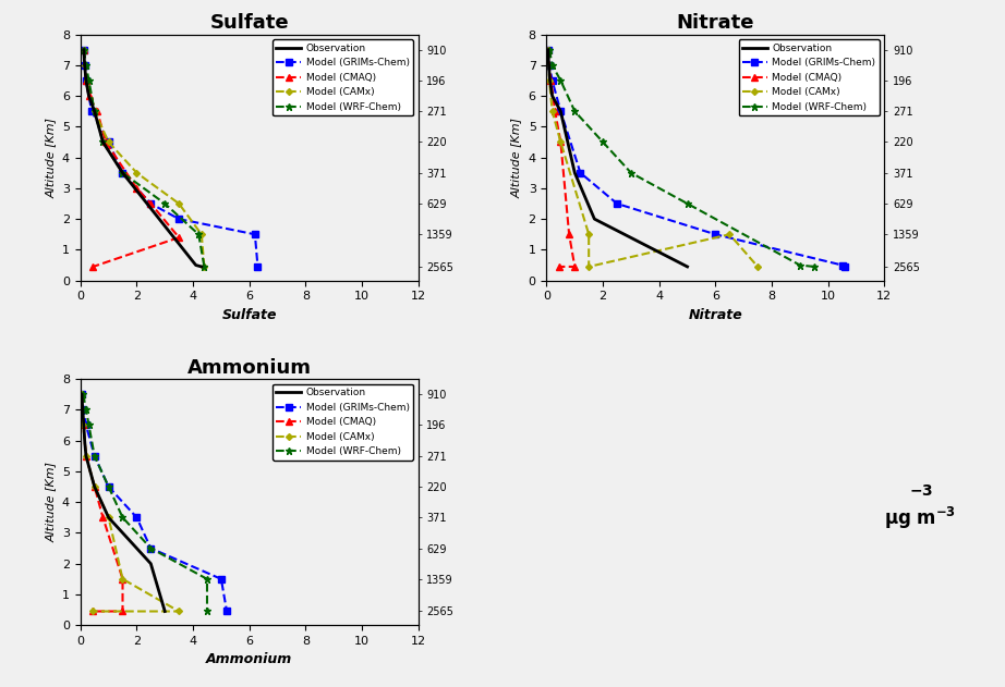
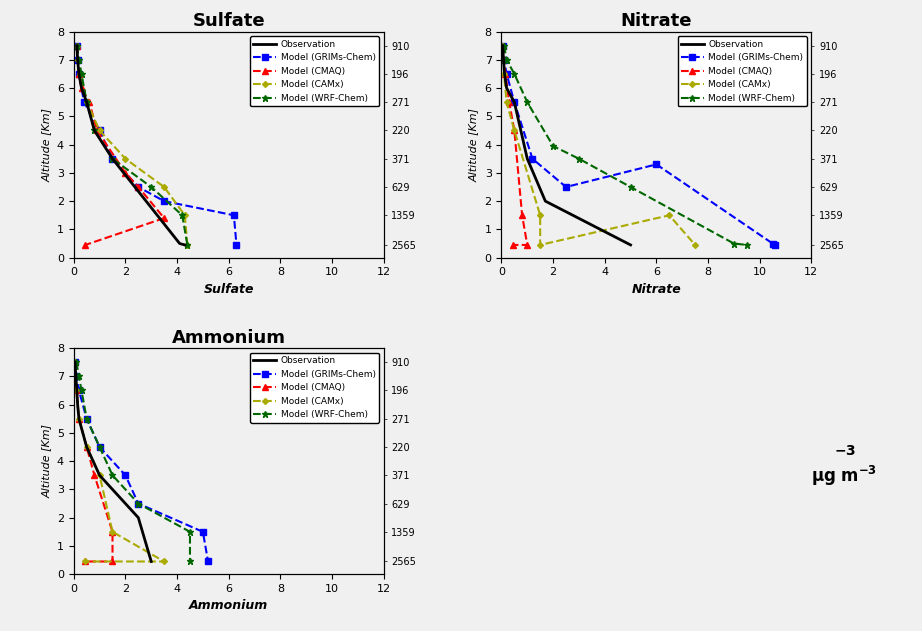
Nitrate/Model (WRF-Chem)/2: 4.50 -> 3.95
Nitrate/Model (GRIMs-Chem)/6: 1.50 -> 3.30
